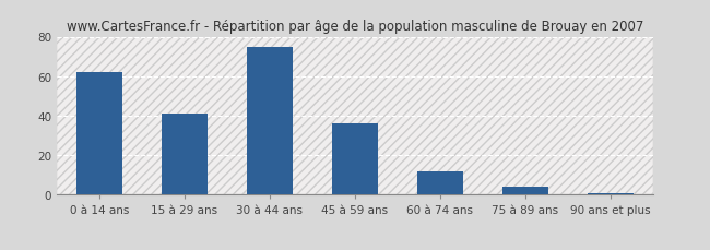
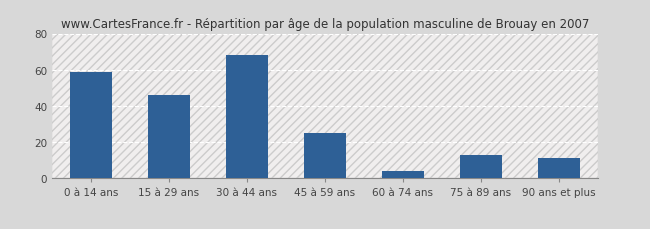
0 à 14 ans: 62 -> 59
15 à 29 ans: 41 -> 46
30 à 44 ans: 75 -> 68
45 à 59 ans: 36 -> 25
60 à 74 ans: 12 -> 4
75 à 89 ans: 4 -> 13
90 ans et plus: 1 -> 11
